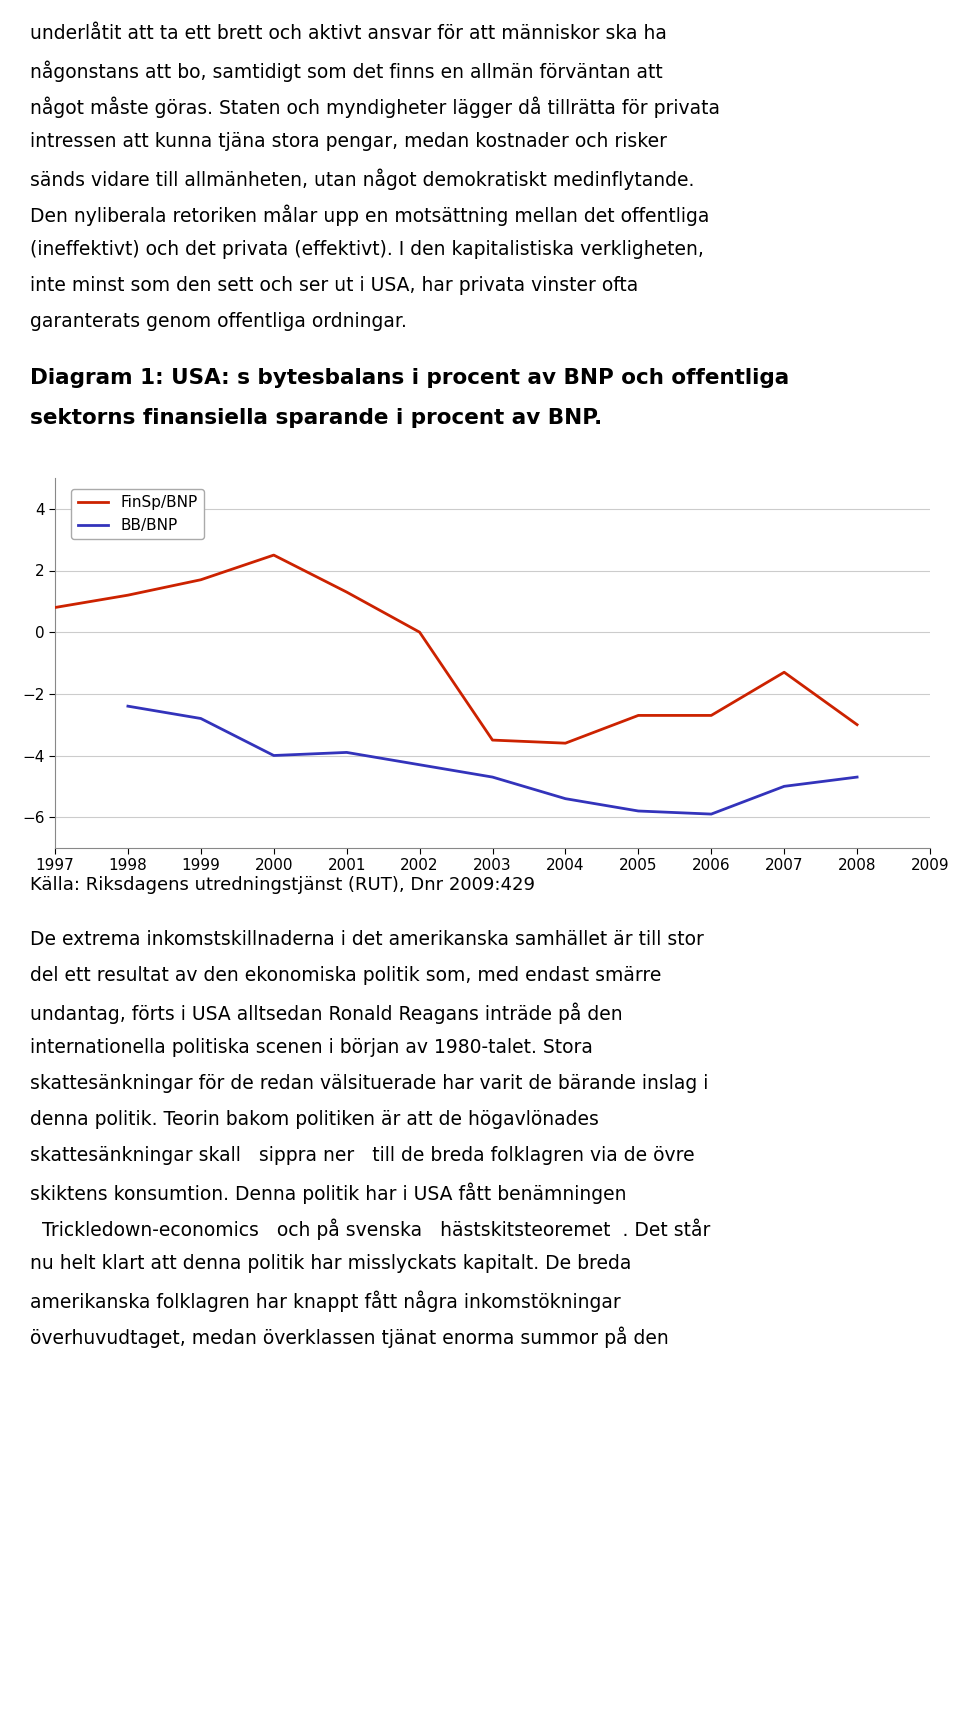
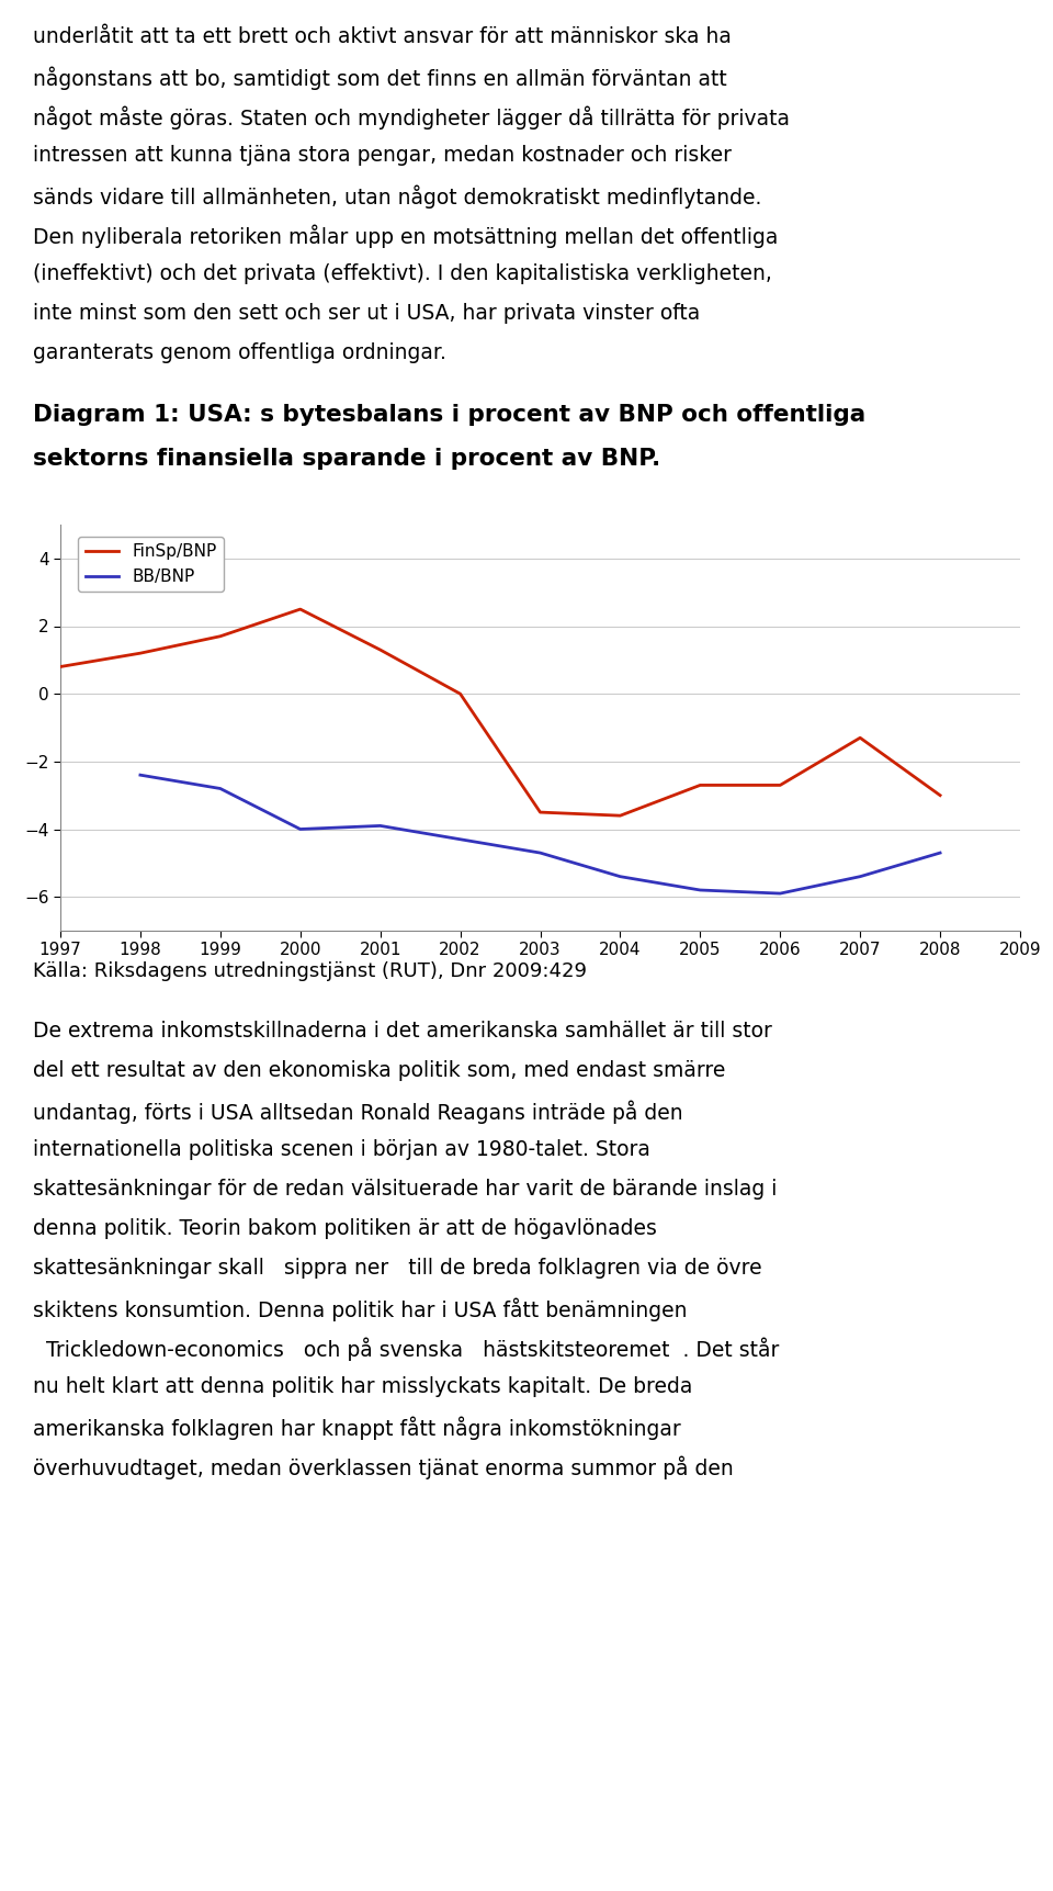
BB/BNP/2007: -5.0 -> -5.4
